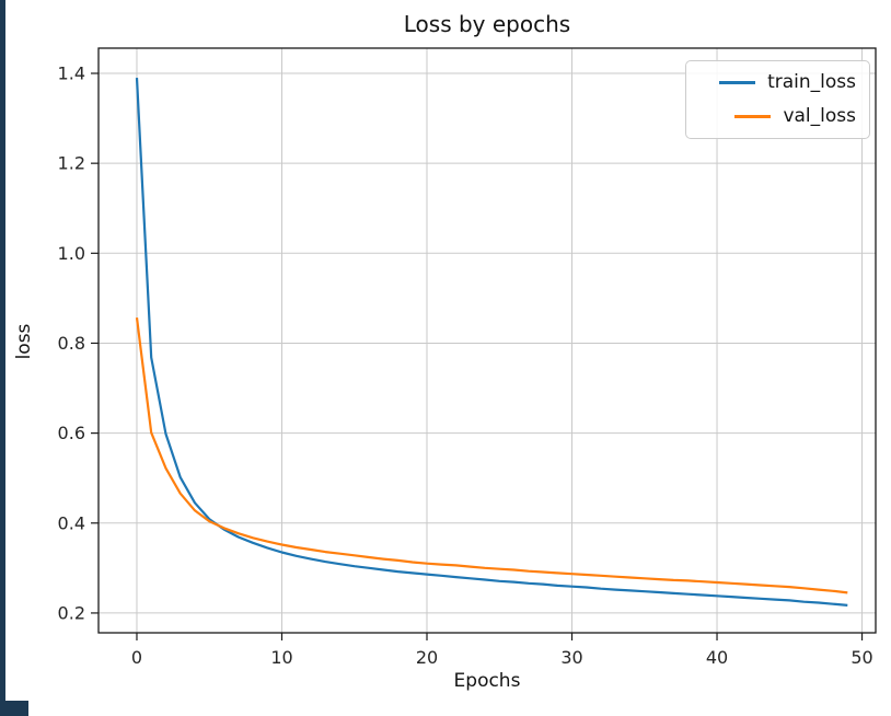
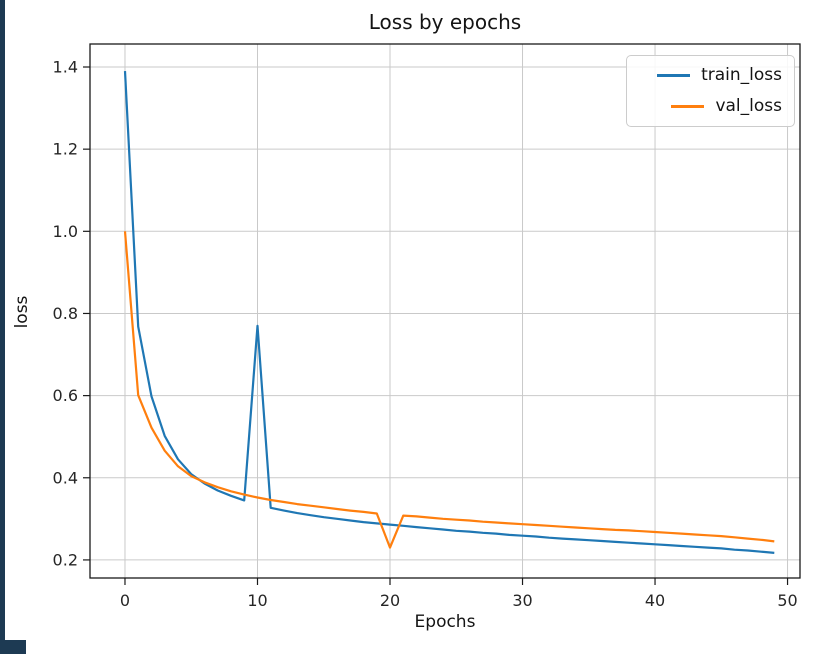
val_loss/0: 0.86 -> 1.00
train_loss/10: 0.34 -> 0.77
val_loss/20: 0.31 -> 0.23
